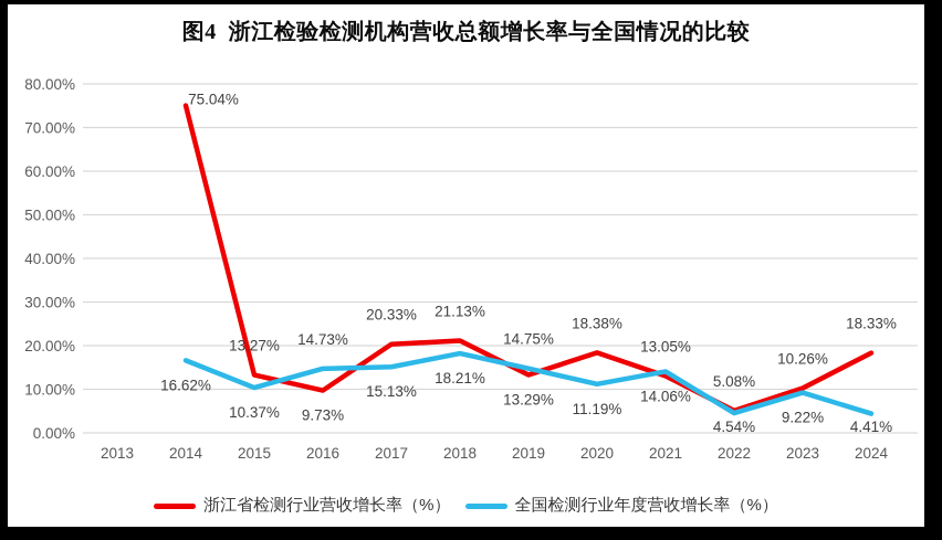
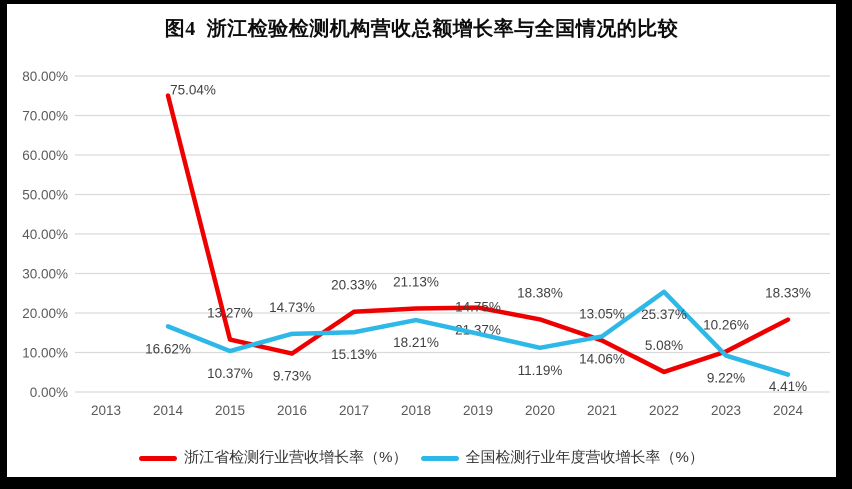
浙江省检测行业营收增长率（%）/2019: 13.29% -> 21.37%
全国检测行业年度营收增长率（%）/2022: 4.54% -> 25.37%
